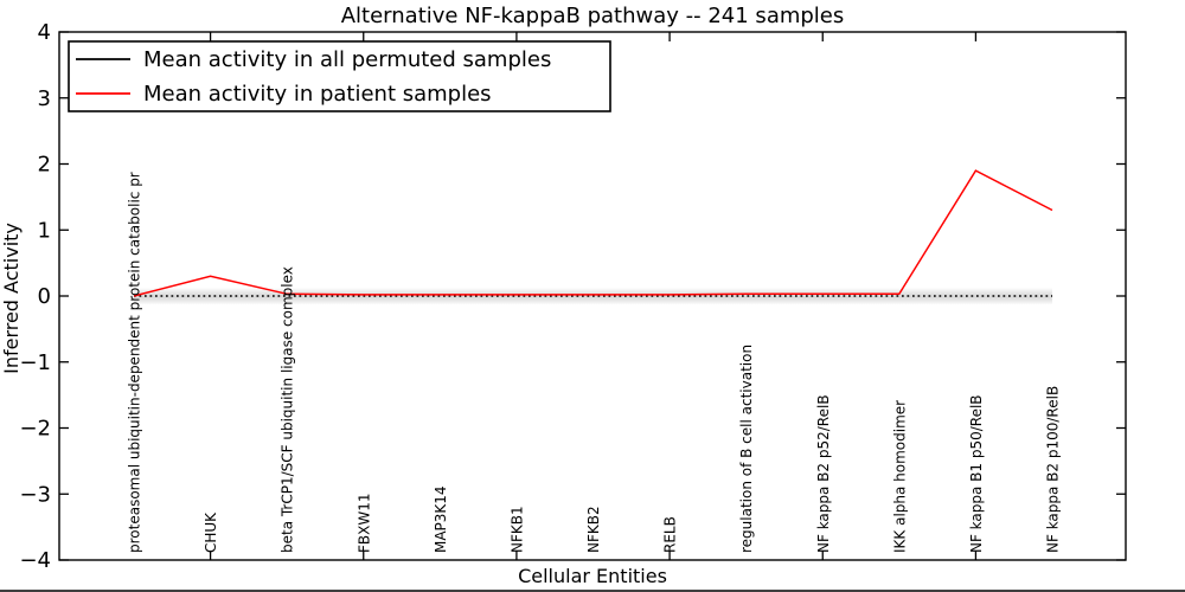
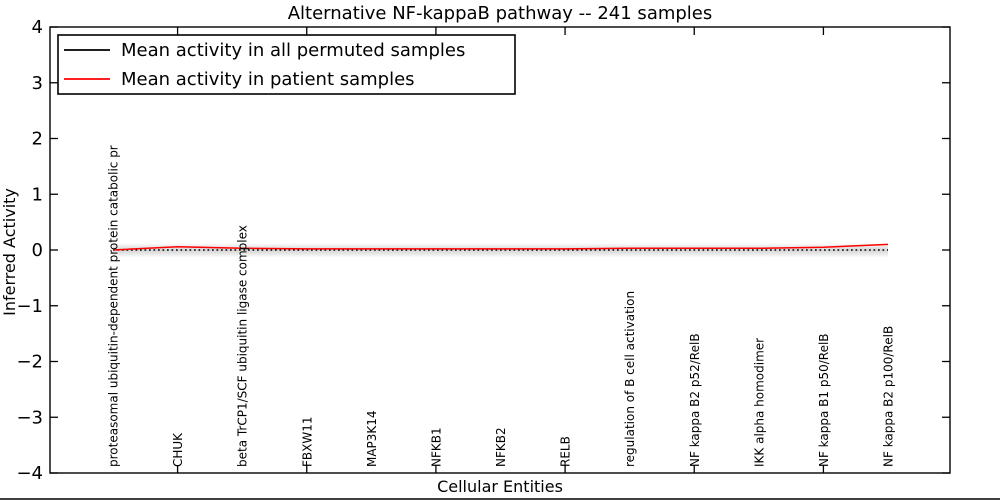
Mean activity in patient samples/CHUK: 0.3 -> 0.1
Mean activity in patient samples/NF kappa B1 p50/RelB: 1.9 -> 0.1
Mean activity in patient samples/NF kappa B2 p100/RelB: 1.3 -> 0.1
